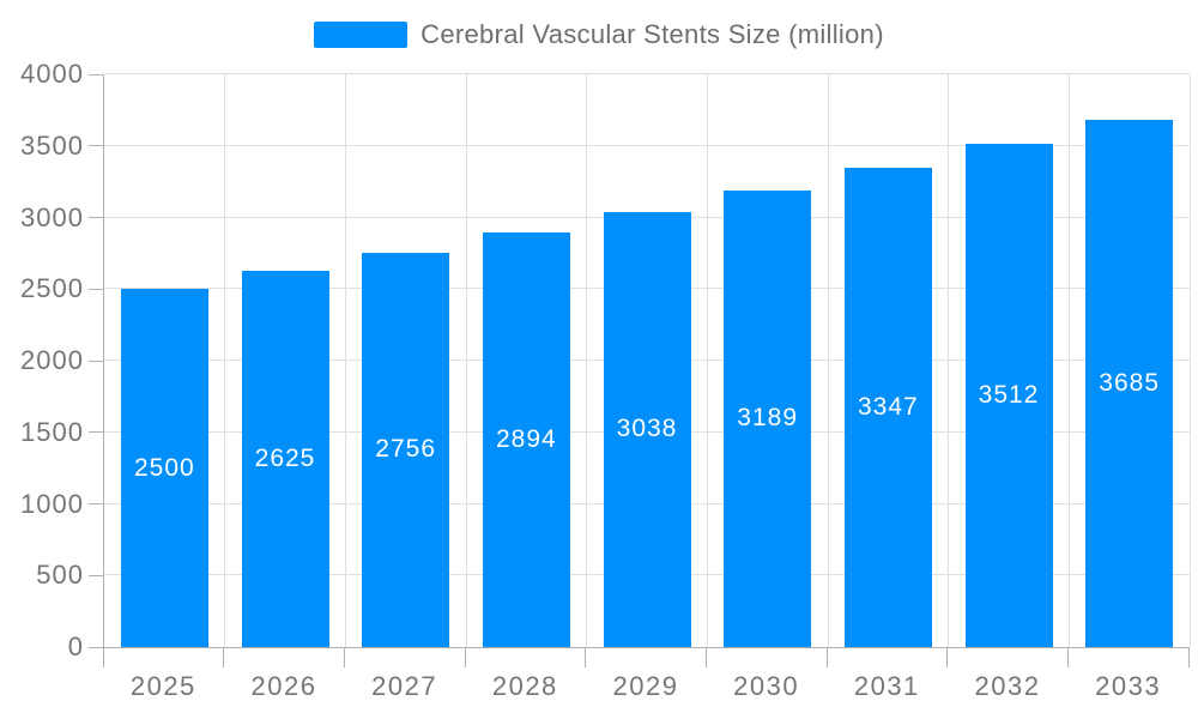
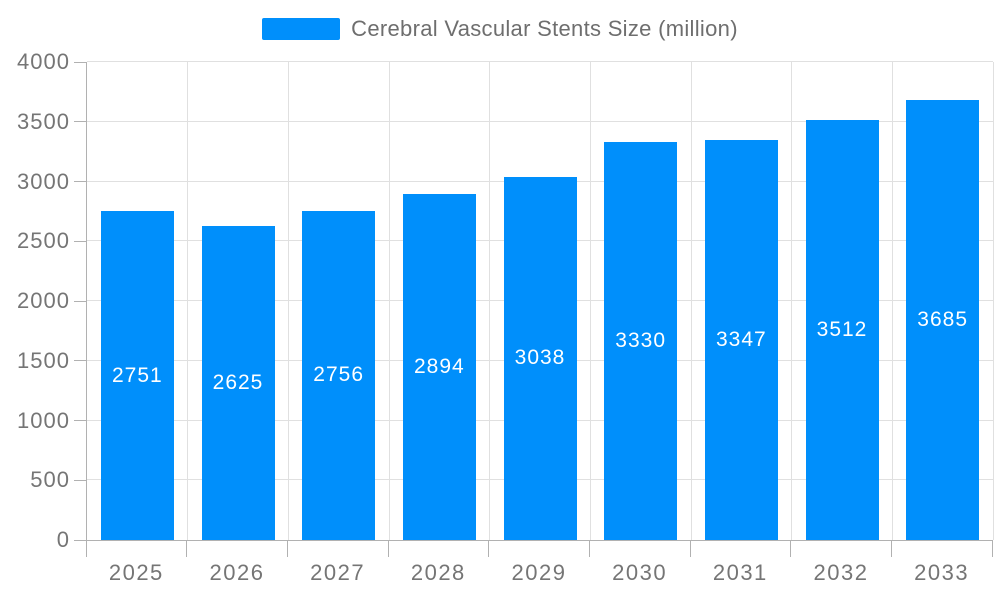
2025: 2500 -> 2751
2030: 3189 -> 3330
